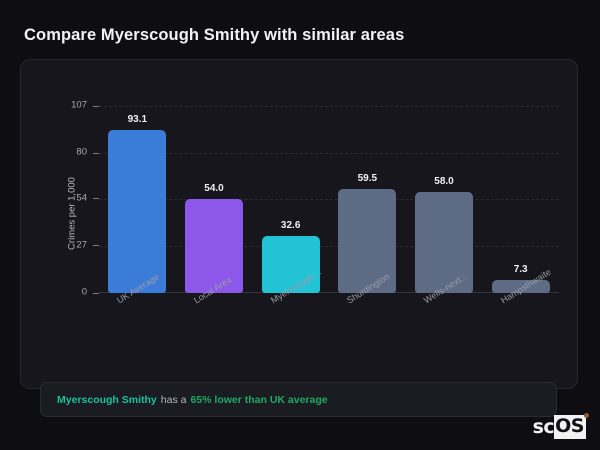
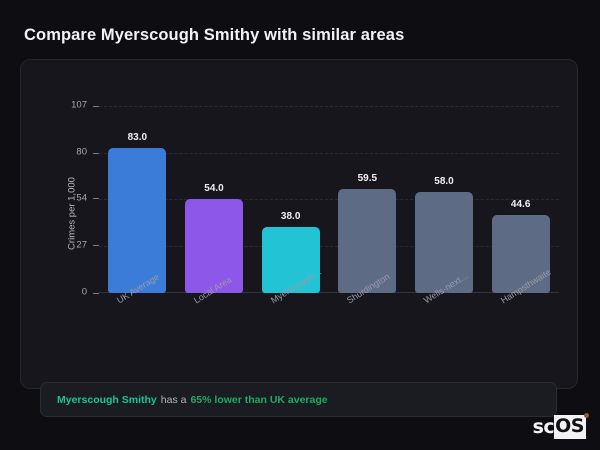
UK Average: 93.1 -> 83.0
Myerscough…: 32.6 -> 38.0
Hampsthwaite: 7.3 -> 44.6
